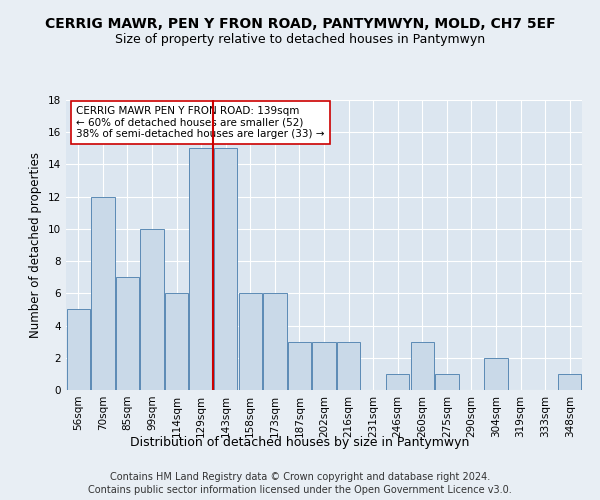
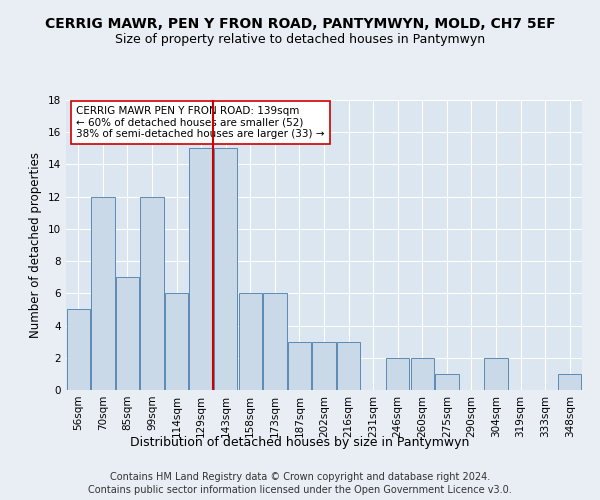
99sqm: 10 -> 12
246sqm: 1 -> 2
260sqm: 3 -> 2
